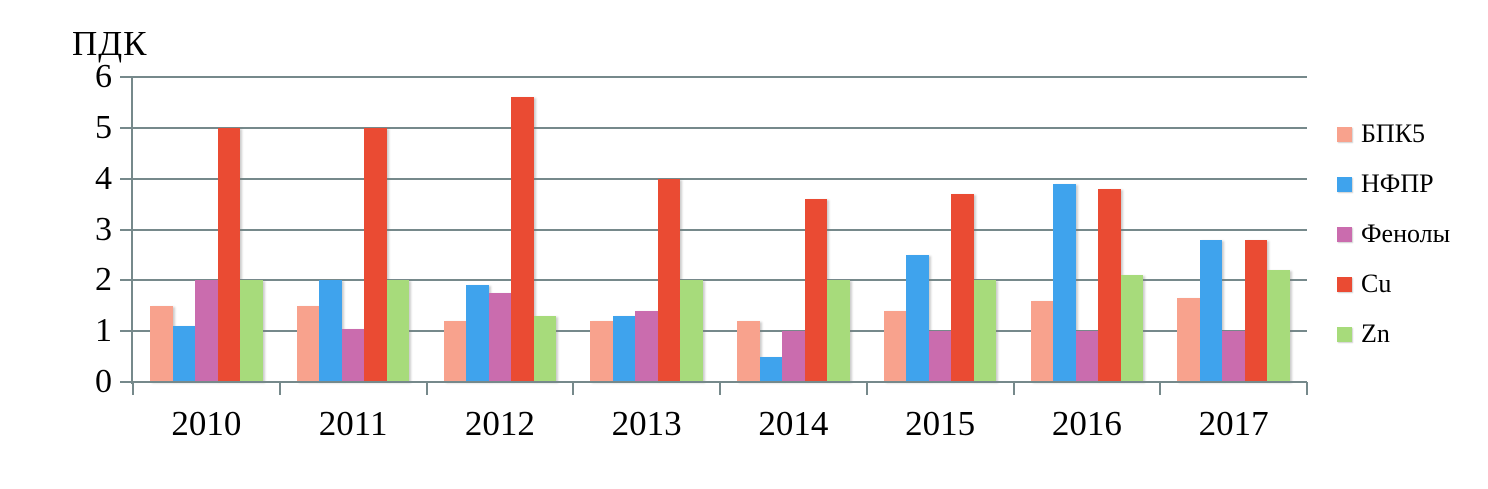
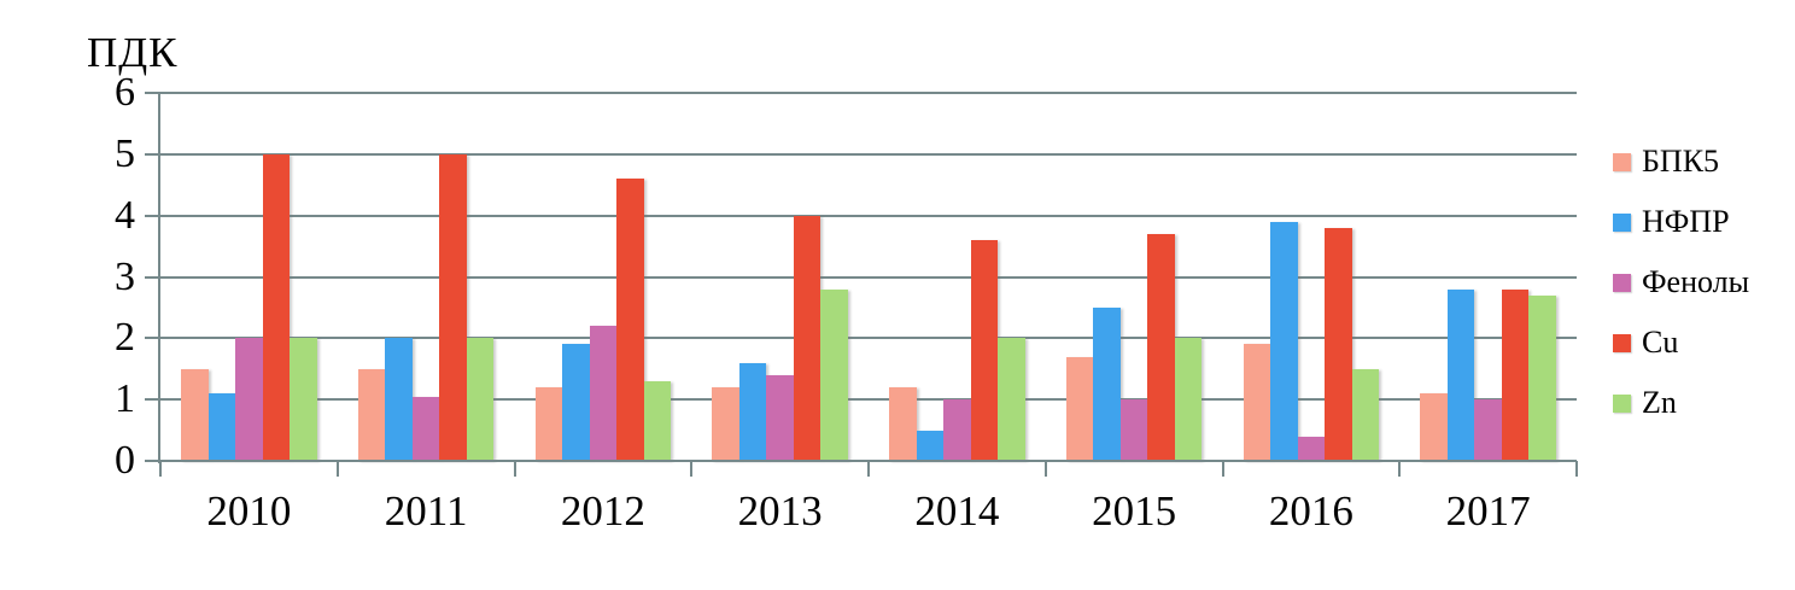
Фенолы/2012: 1.8 -> 2.2
Cu/2012: 5.6 -> 4.6
НФПР/2013: 1.3 -> 1.6
Zn/2013: 2.0 -> 2.8
БПК5/2015: 1.4 -> 1.7
БПК5/2016: 1.6 -> 1.9
Фенолы/2016: 1.0 -> 0.4
Zn/2016: 2.1 -> 1.5
БПК5/2017: 1.6 -> 1.1
Zn/2017: 2.2 -> 2.7
